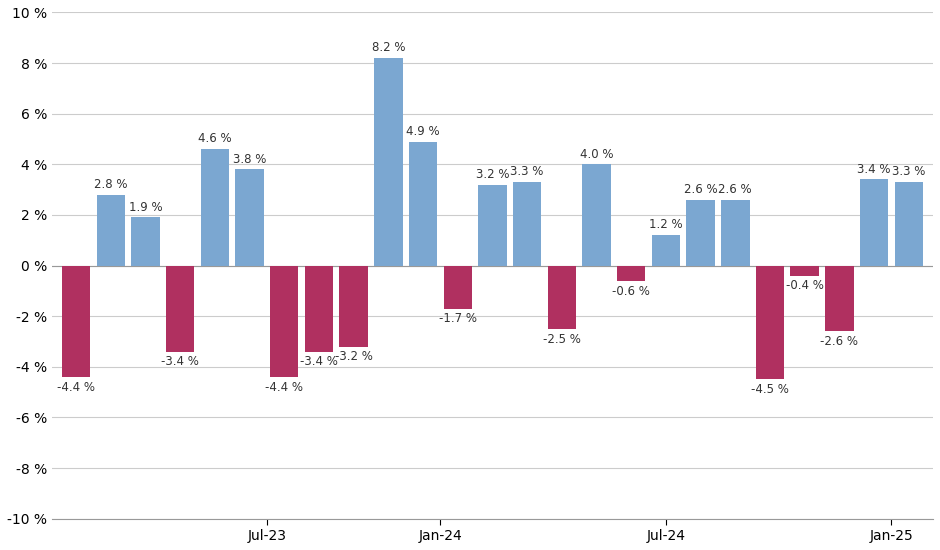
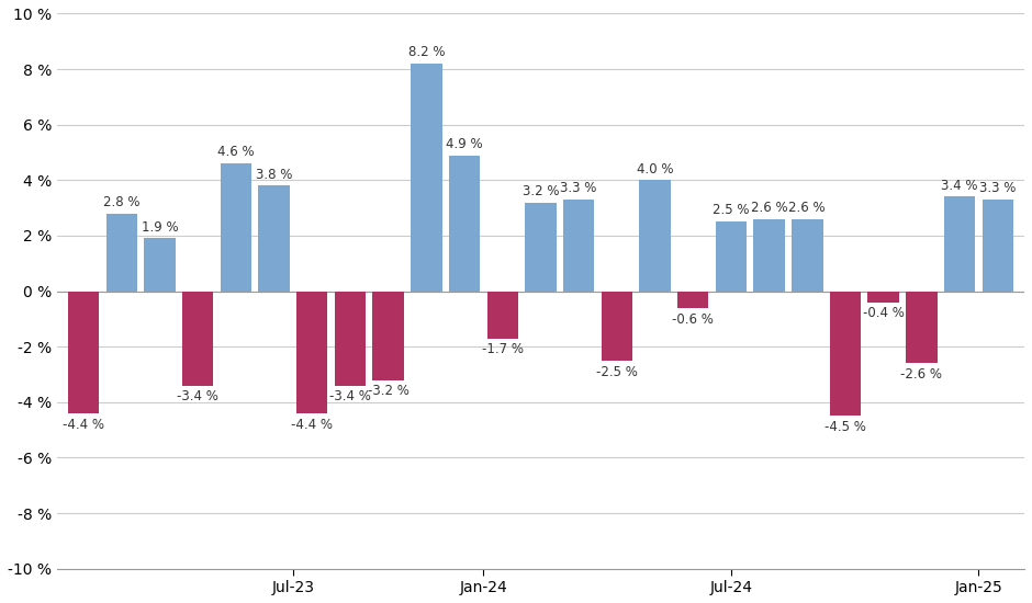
Jul-24: 1.2 -> 2.5
